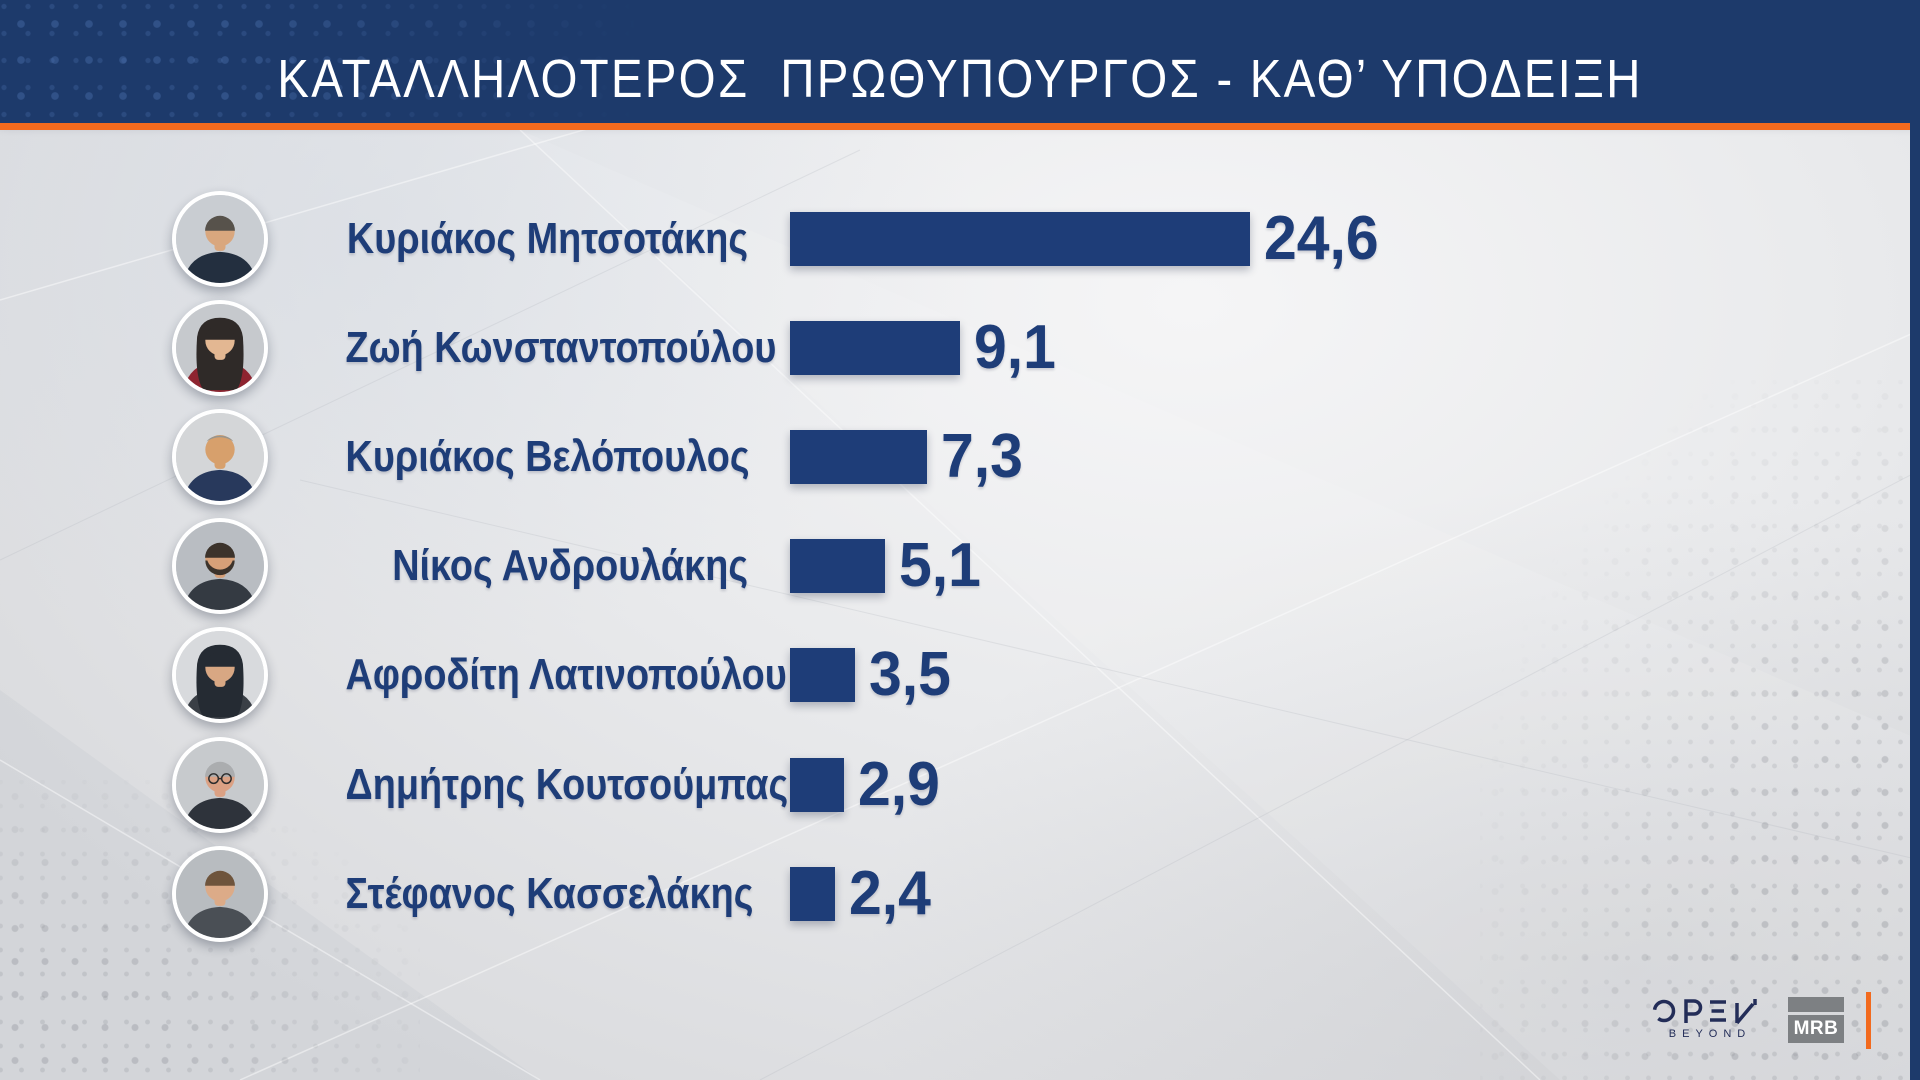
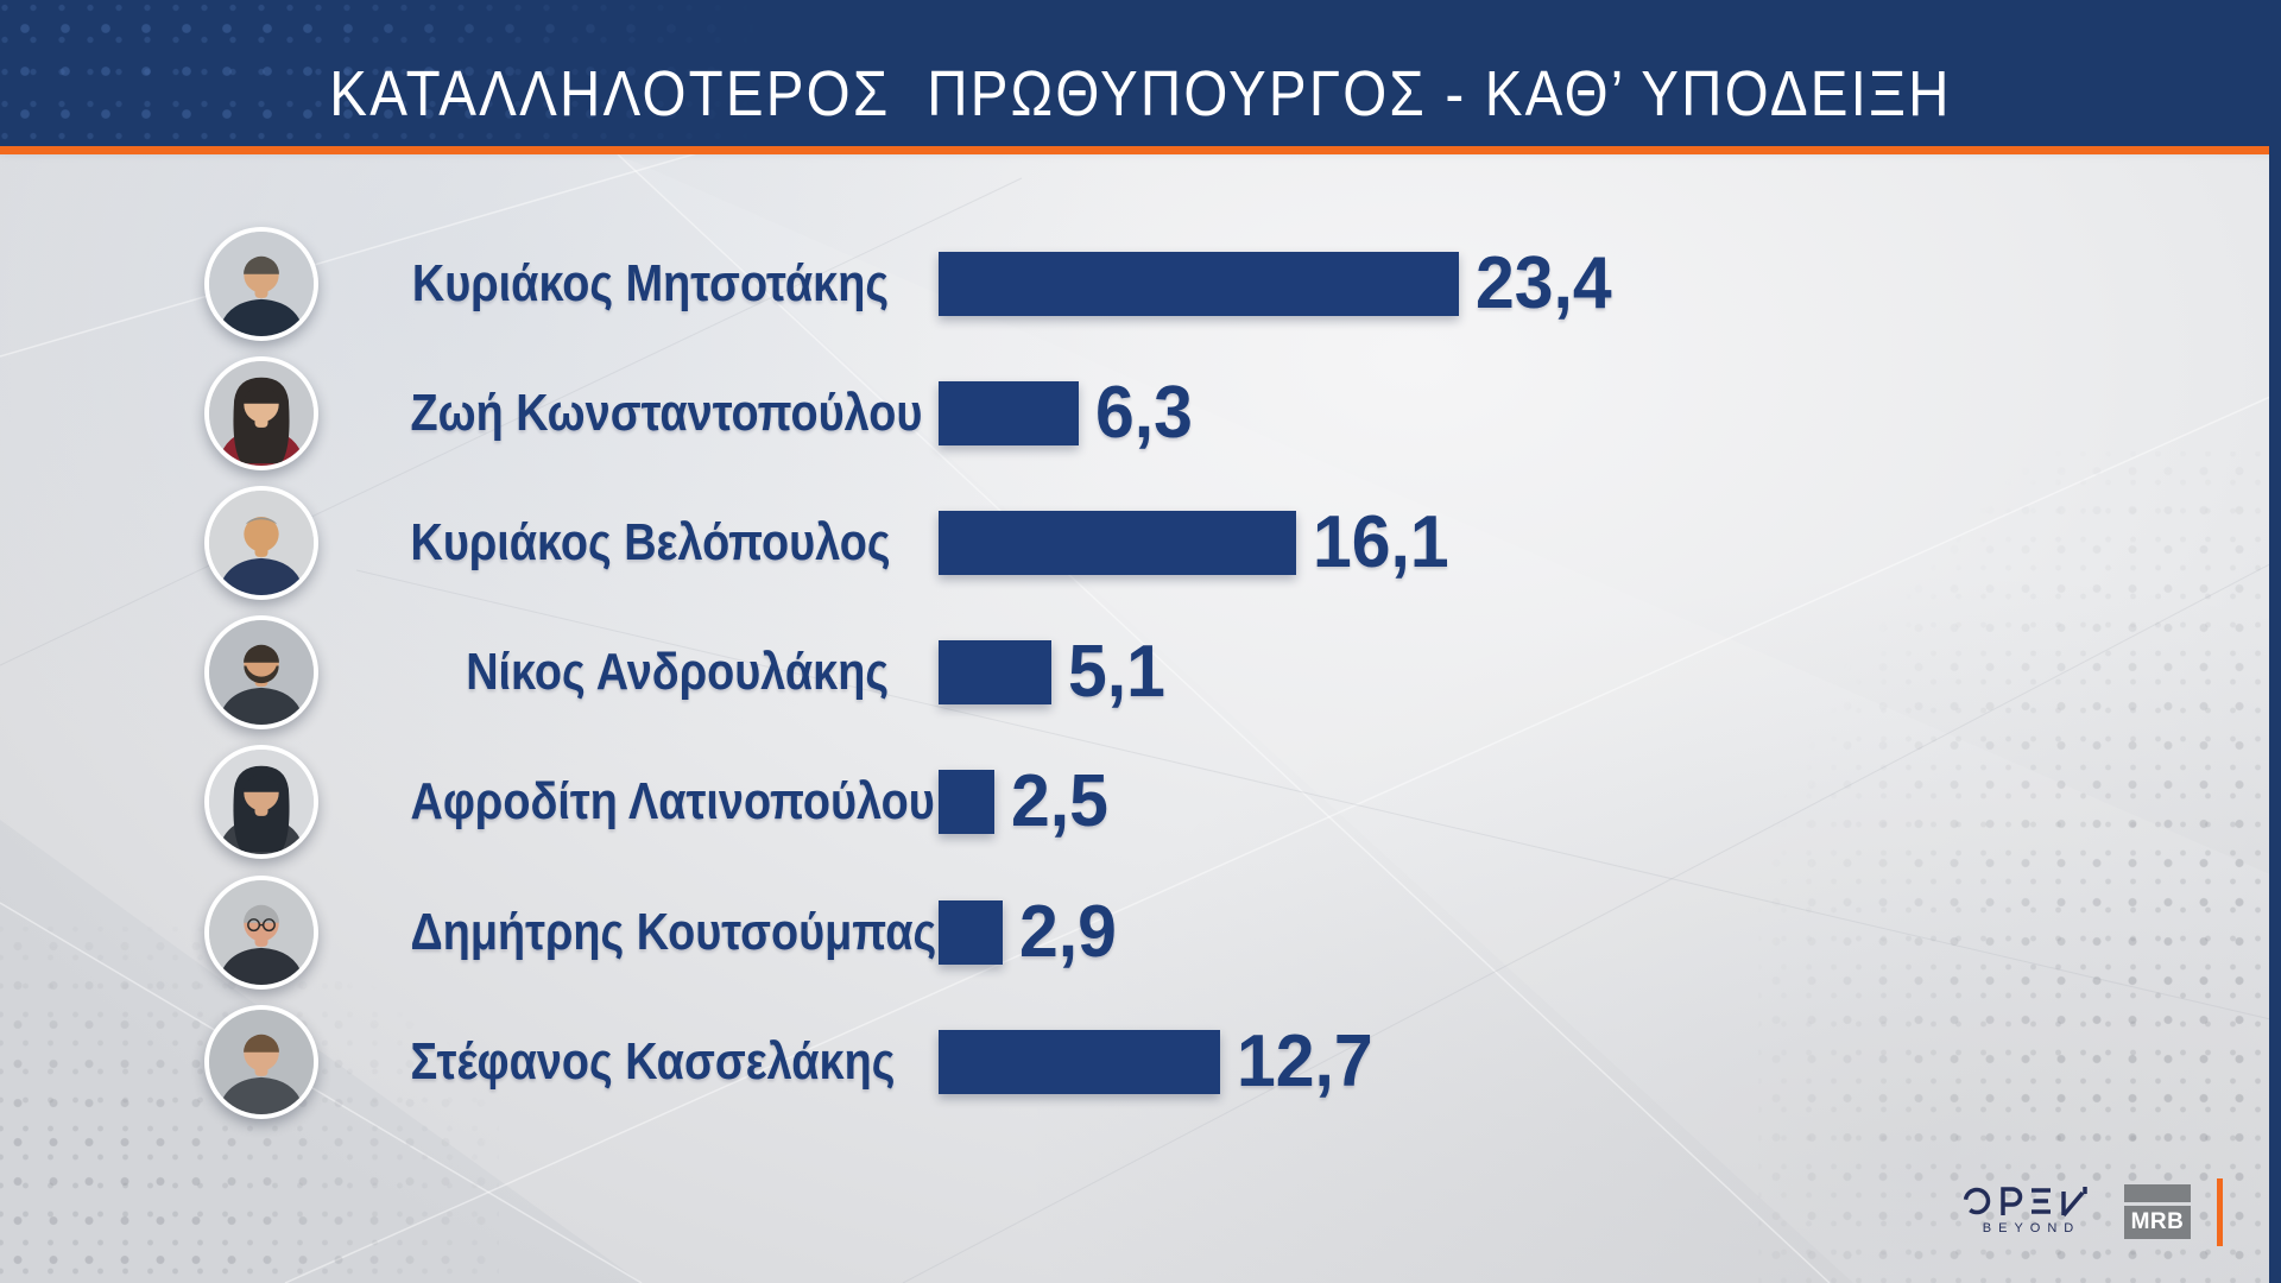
Κυριάκος Μητσοτάκης: 24,6 -> 23,4
Ζωή Κωνσταντοπούλου: 9,1 -> 6,3
Κυριάκος Βελόπουλος: 7,3 -> 16,1
Αφροδίτη Λατινοπούλου: 3,5 -> 2,5
Στέφανος Κασσελάκης: 2,4 -> 12,7
